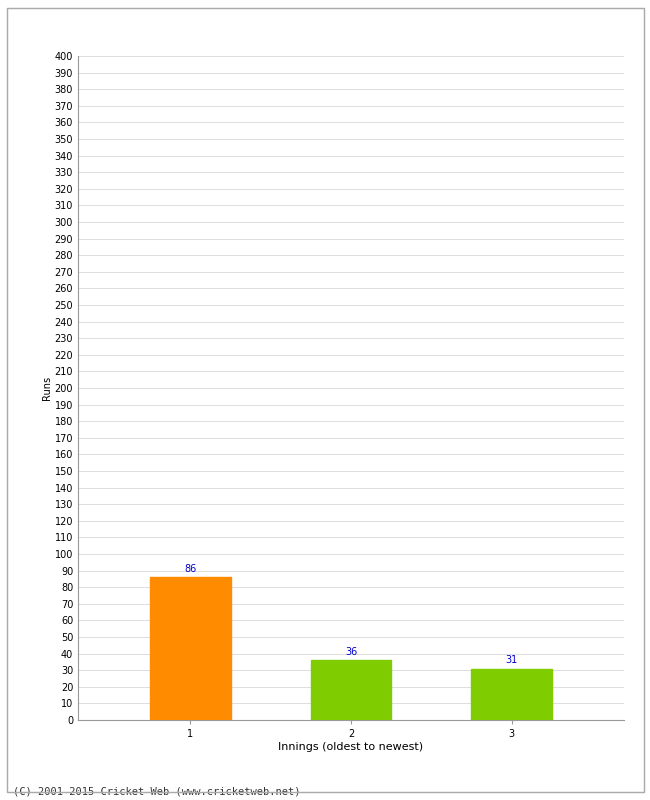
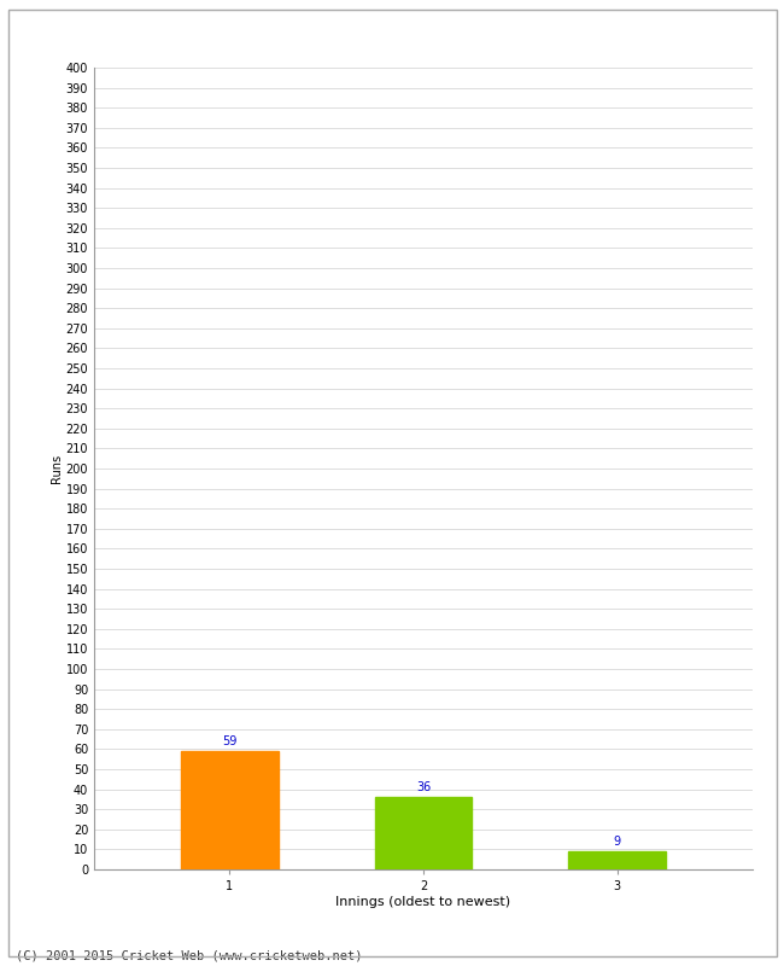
1: 86 -> 59
3: 31 -> 9
